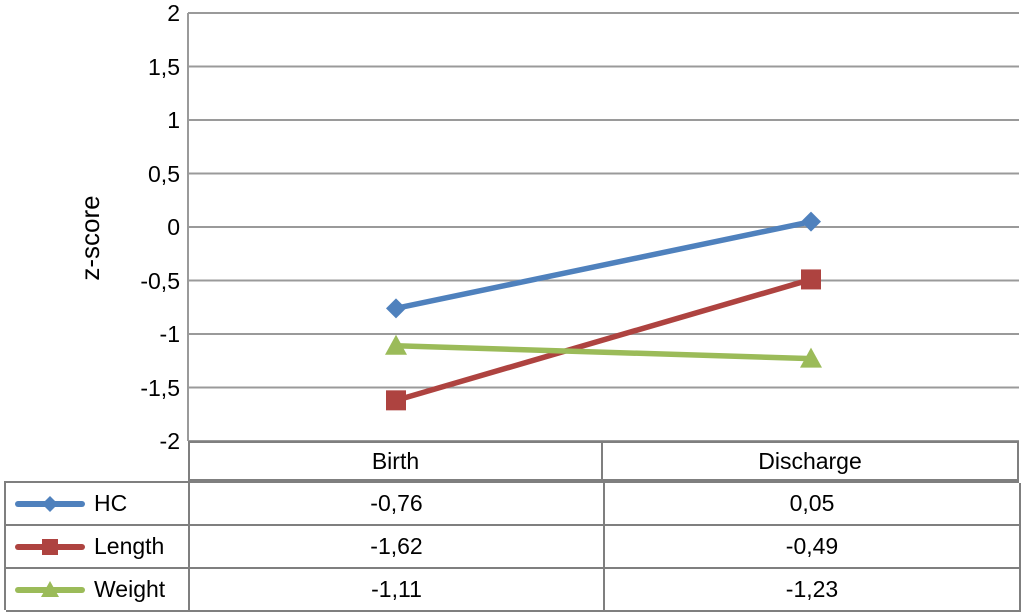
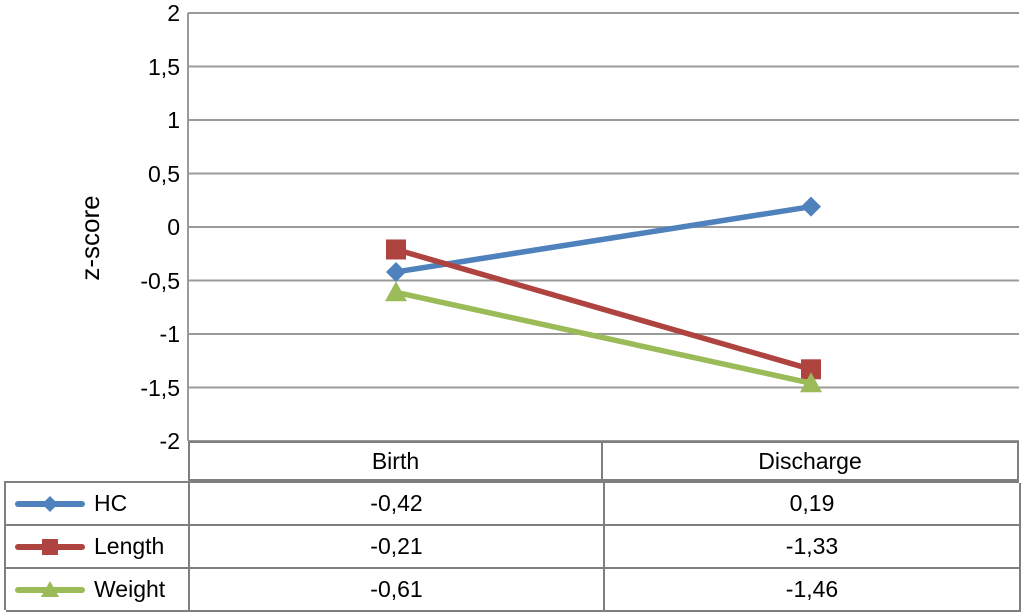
HC/Birth: -0,76 -> -0,42
Length/Birth: -1,62 -> -0,21
Weight/Birth: -1,11 -> -0,61
HC/Discharge: 0,05 -> 0,19
Length/Discharge: -0,49 -> -1,33
Weight/Discharge: -1,23 -> -1,46
